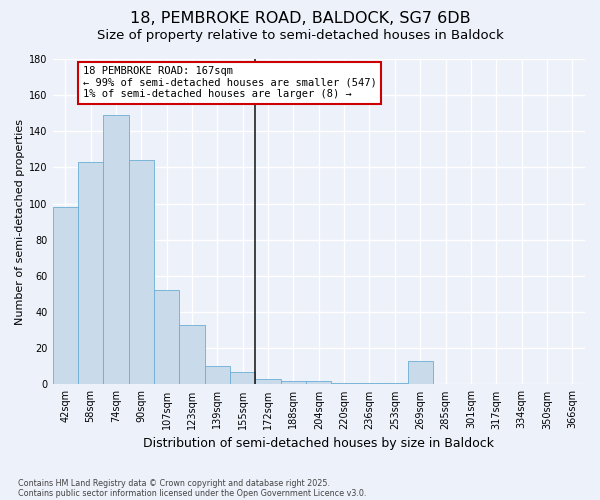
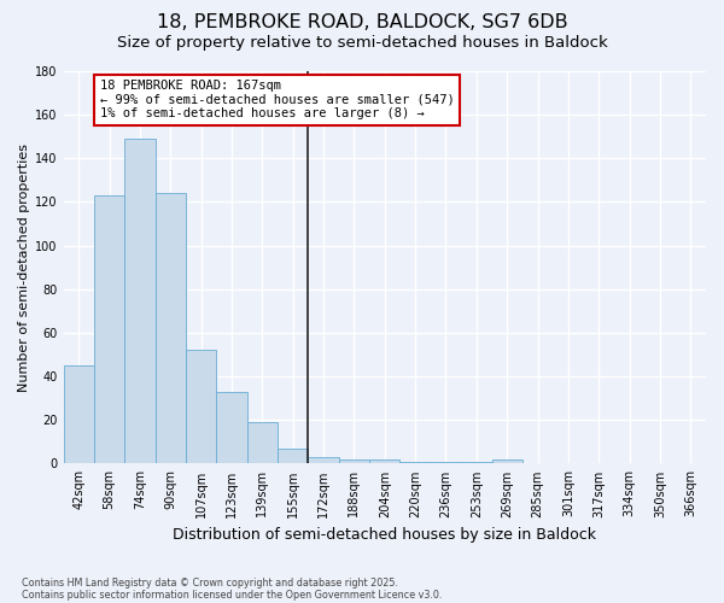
42sqm: 98 -> 45
139sqm: 10 -> 19
269sqm: 13 -> 2
